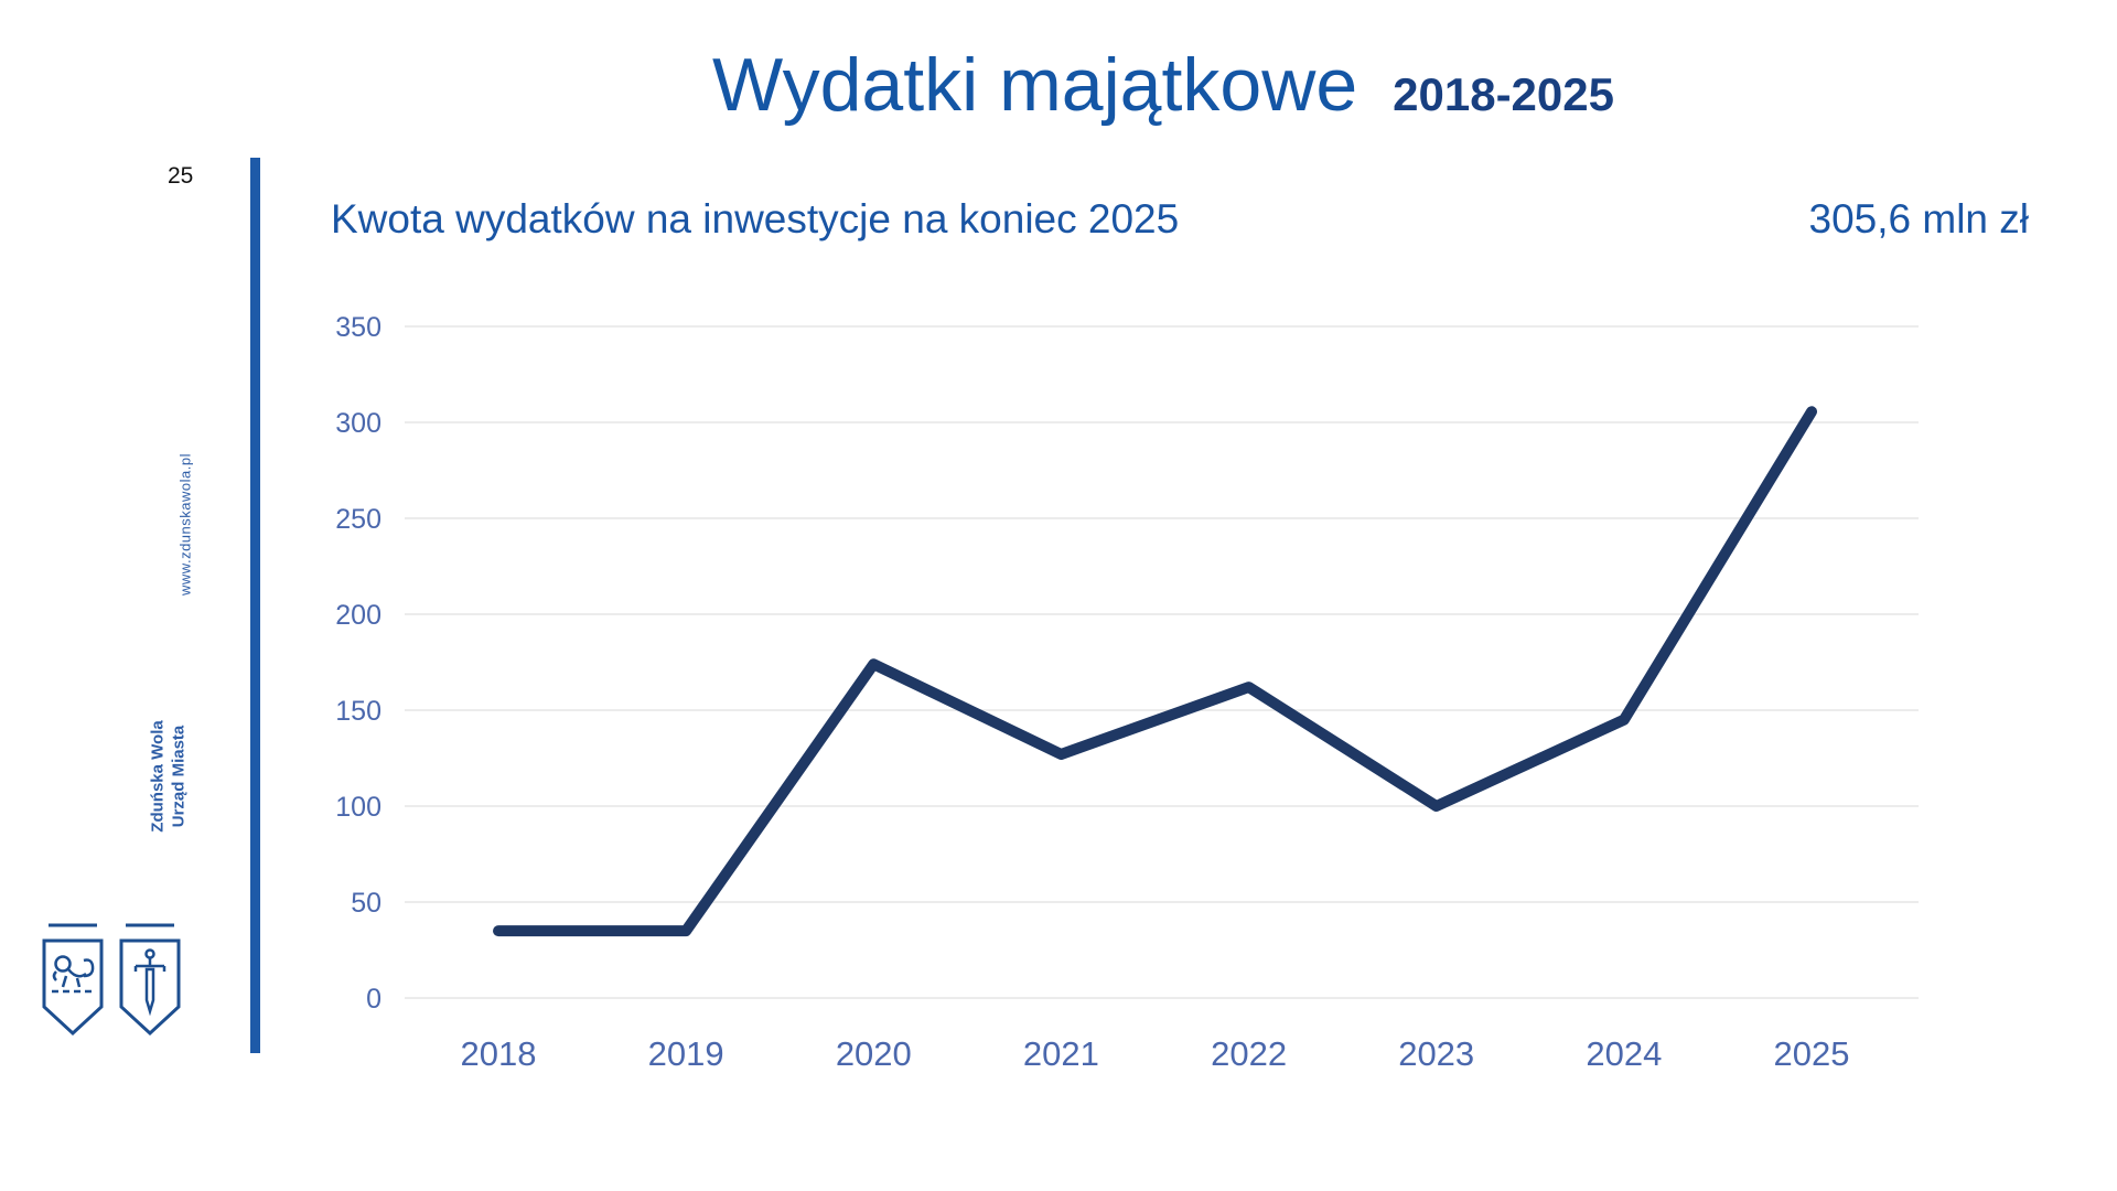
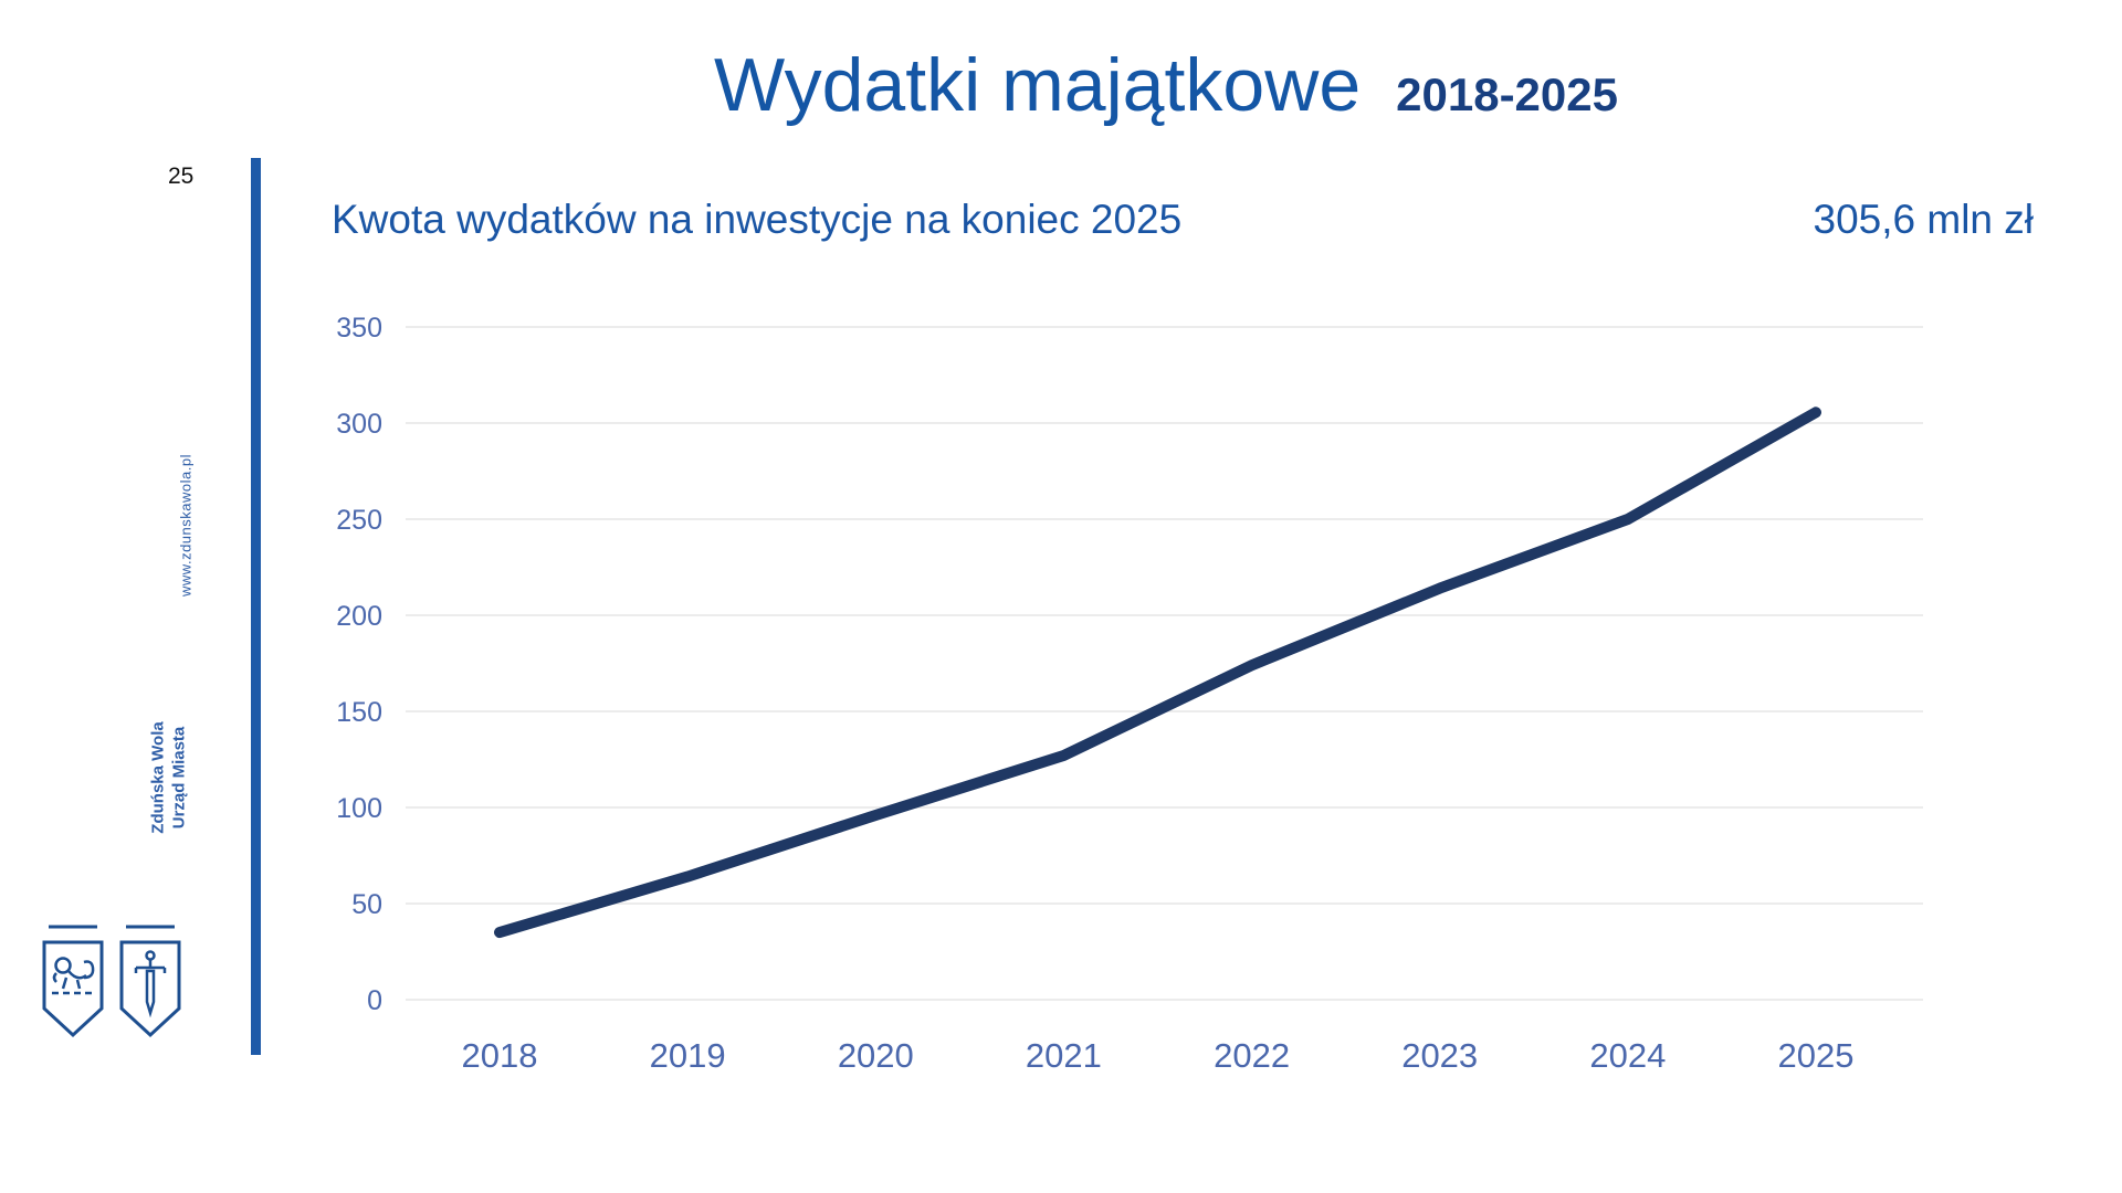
2019: 35 -> 64
2020: 174 -> 96
2022: 162 -> 174
2023: 100 -> 214
2024: 145 -> 250
